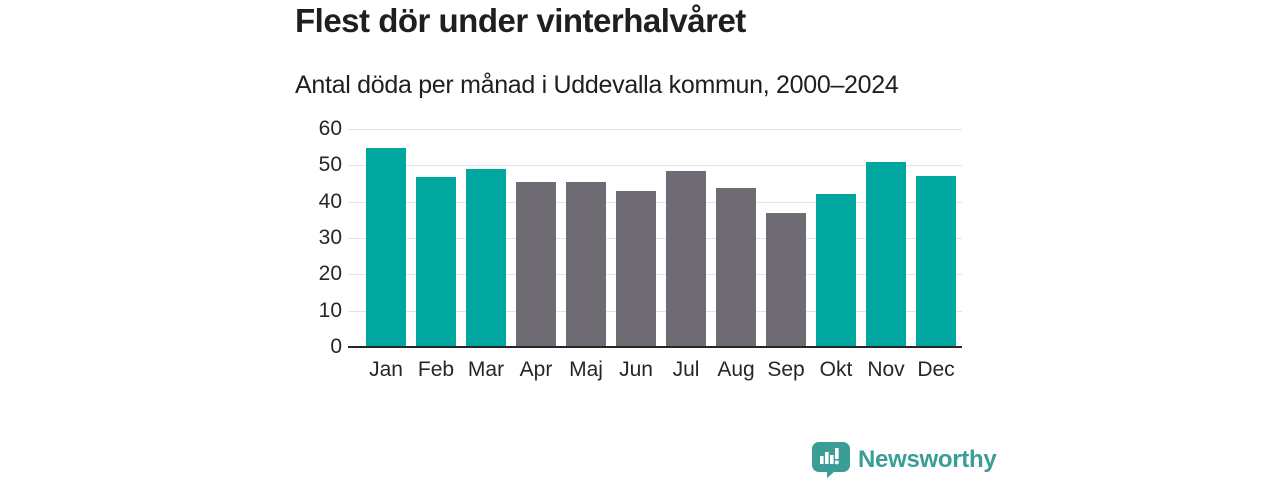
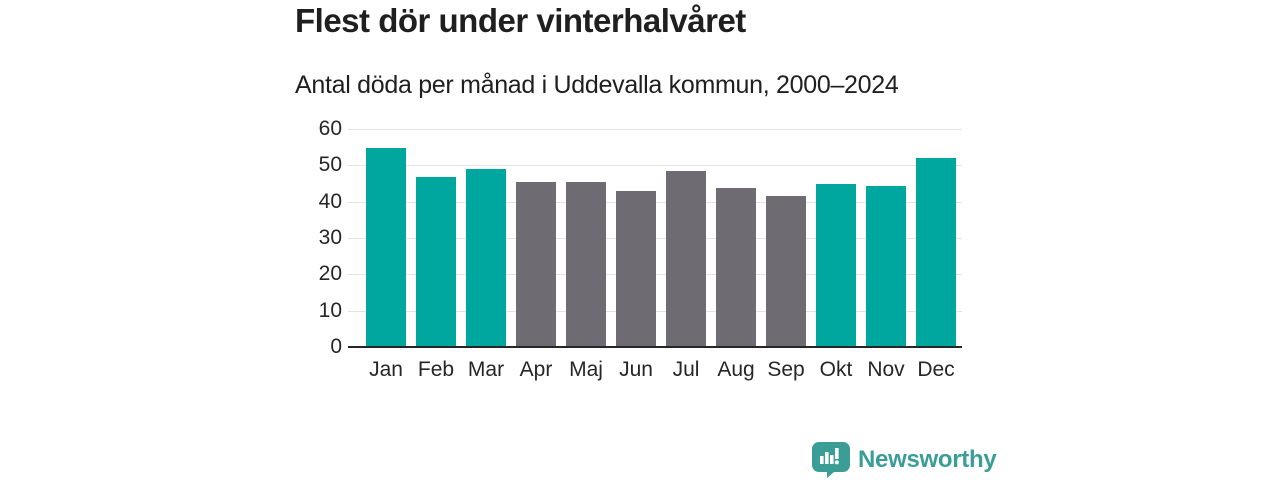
Sep: 37 -> 42
Okt: 42 -> 45
Nov: 51 -> 44
Dec: 47 -> 52
